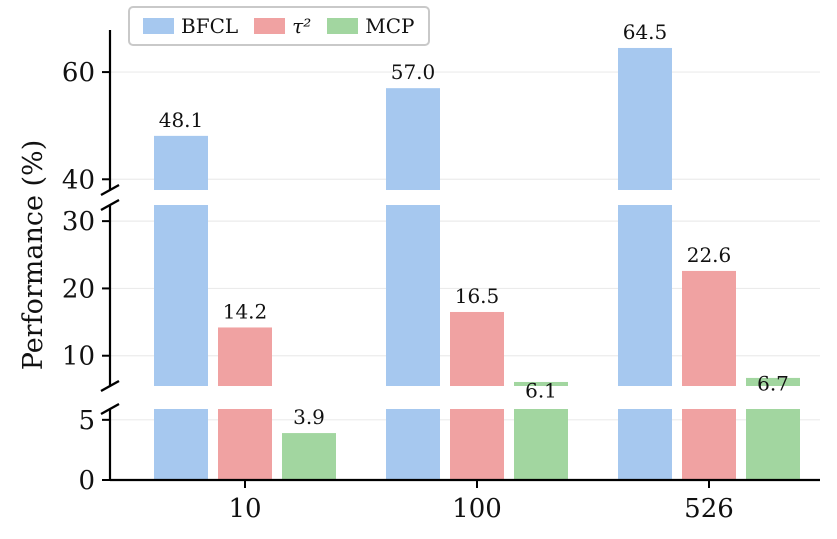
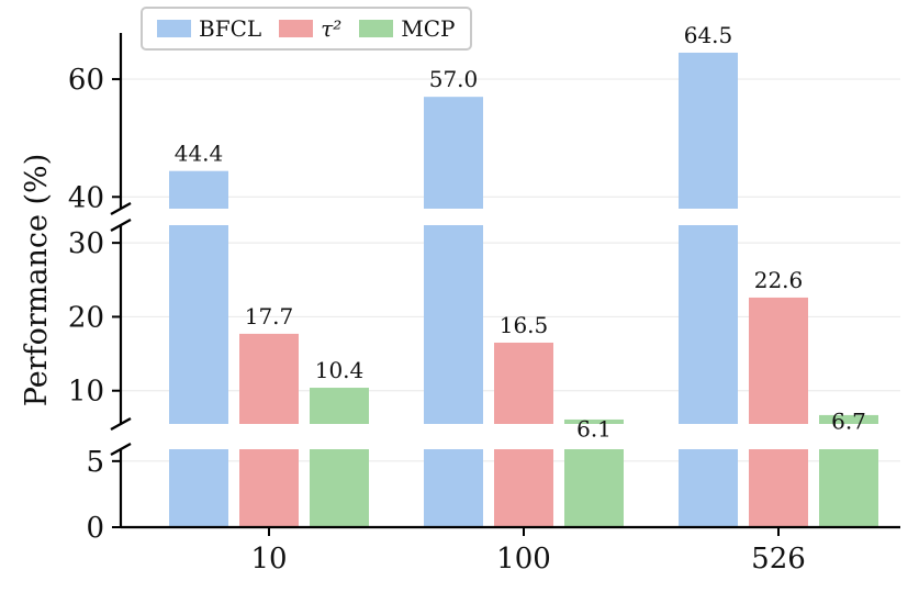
BFCL/10: 48.1 -> 44.4
τ²/10: 14.2 -> 17.7
MCP/10: 3.9 -> 10.4
